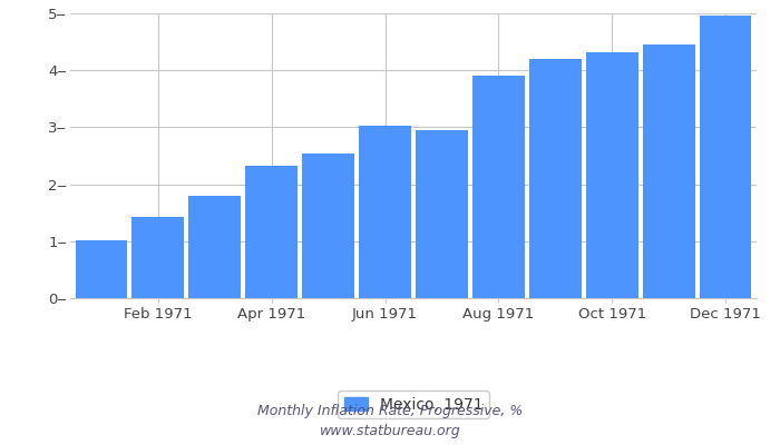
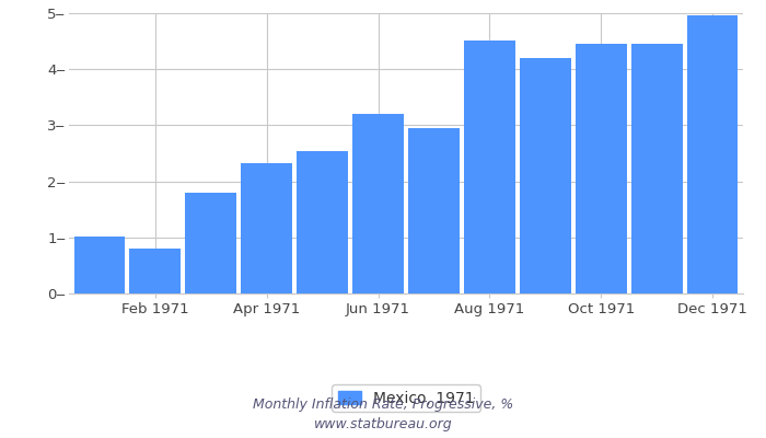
Feb 1971: 1.42‒ -> 0.80‒
Jun 1971: 3.02‒ -> 3.20‒
Aug 1971: 3.90‒ -> 4.52‒
Oct 1971: 4.31‒ -> 4.46‒
